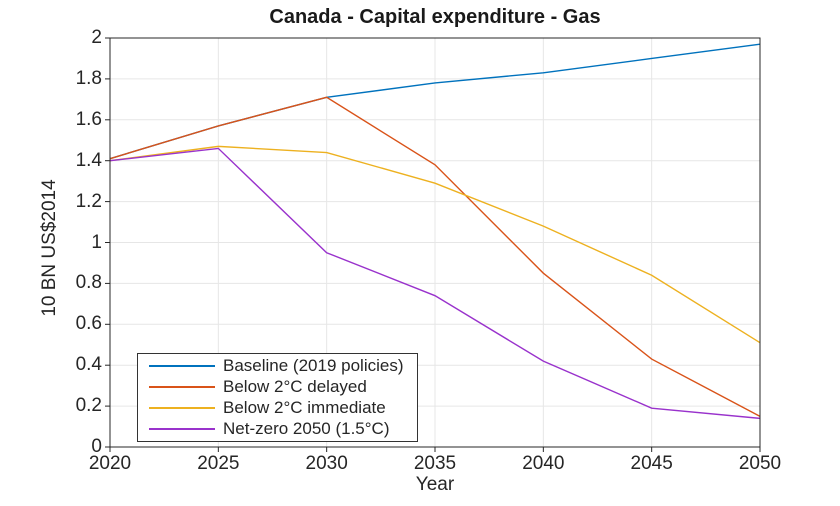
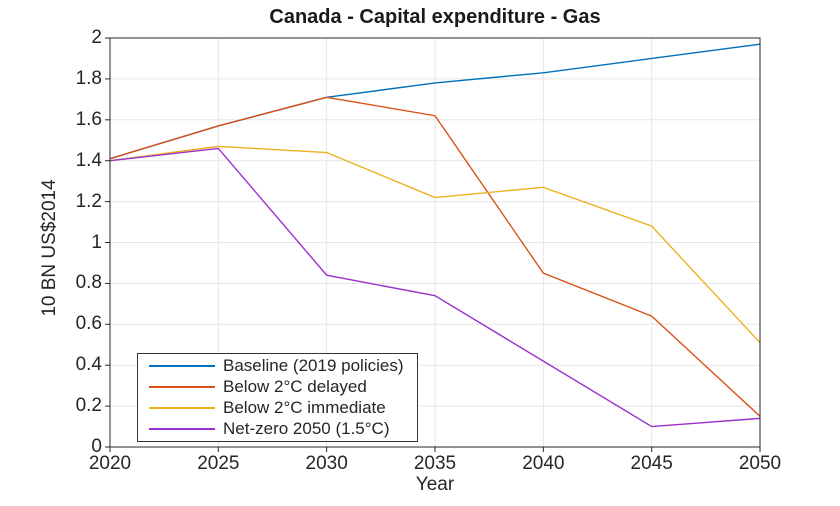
Net-zero 2050 (1.5°C)/2030: 0.95 -> 0.84
Below 2°C delayed/2035: 1.38 -> 1.62
Below 2°C immediate/2035: 1.29 -> 1.22
Below 2°C immediate/2040: 1.08 -> 1.27
Below 2°C delayed/2045: 0.43 -> 0.64
Below 2°C immediate/2045: 0.84 -> 1.08
Net-zero 2050 (1.5°C)/2045: 0.19 -> 0.10
